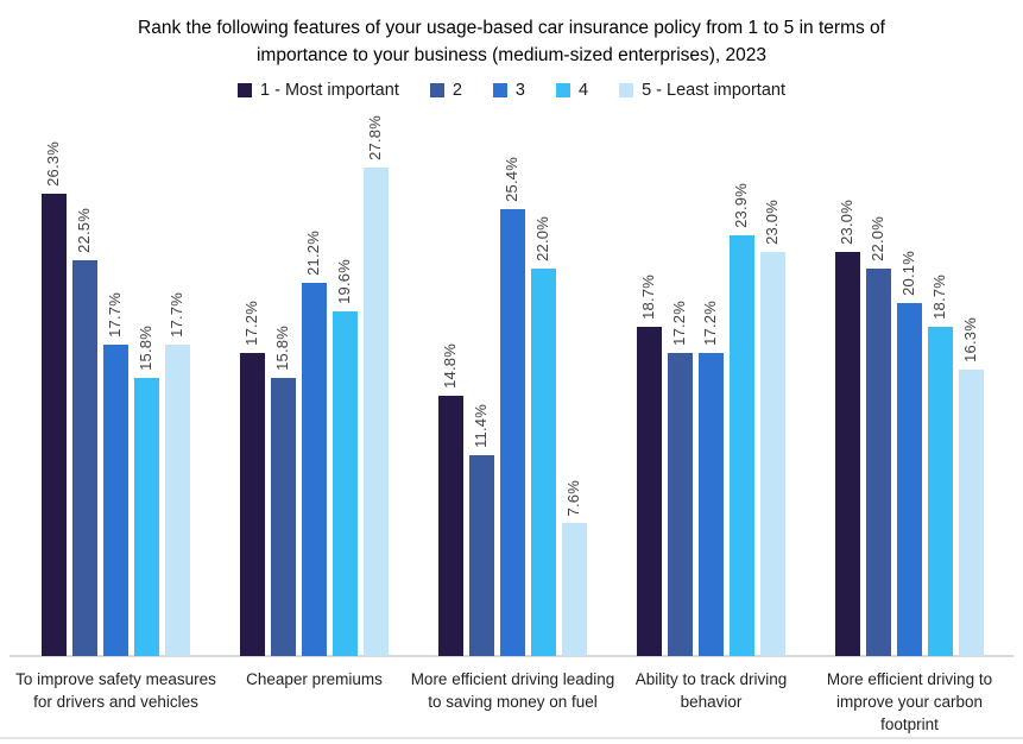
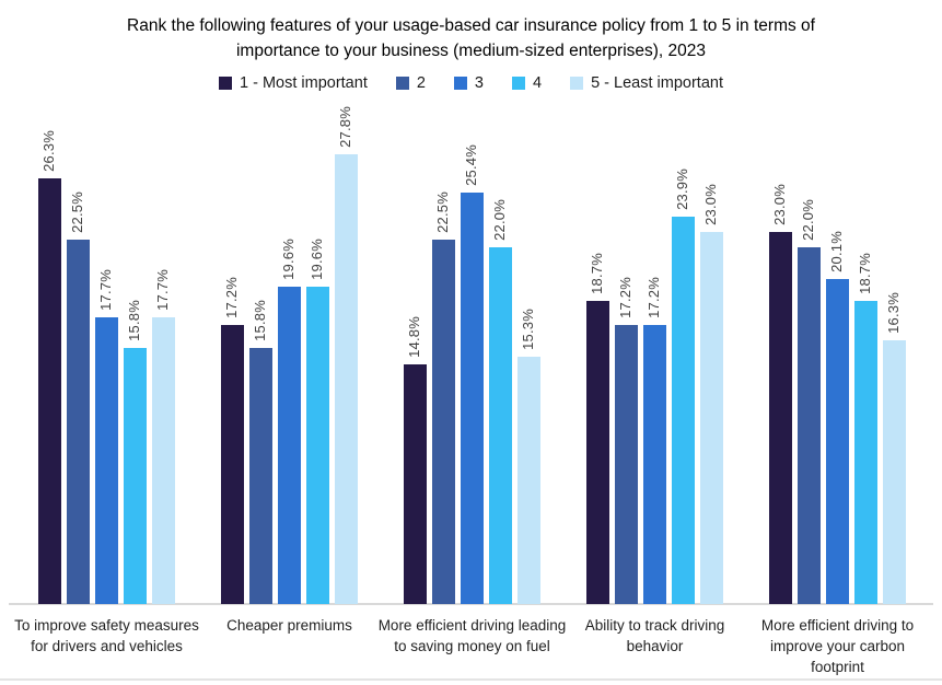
3/Cheaper premiums: 21.2% -> 19.6%
2/More efficient driving leading to saving money on fuel: 11.4% -> 22.5%
5 - Least important/More efficient driving leading to saving money on fuel: 7.6% -> 15.3%
